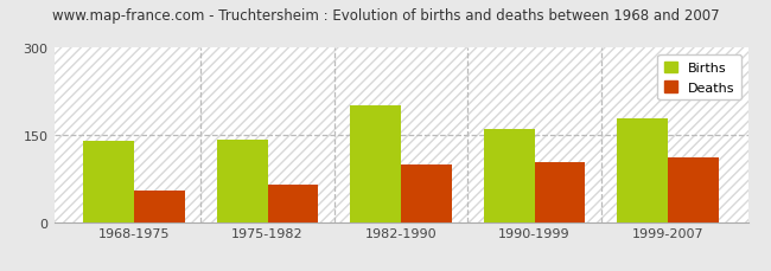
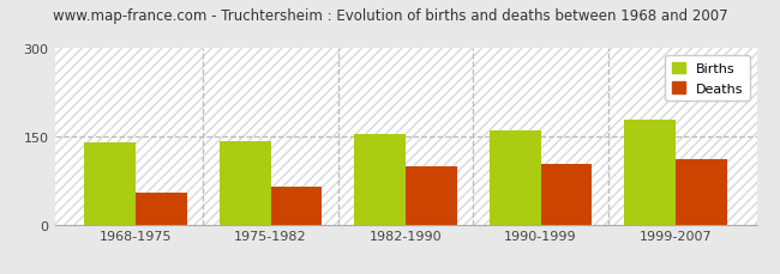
Births/1982-1990: 200 -> 155
